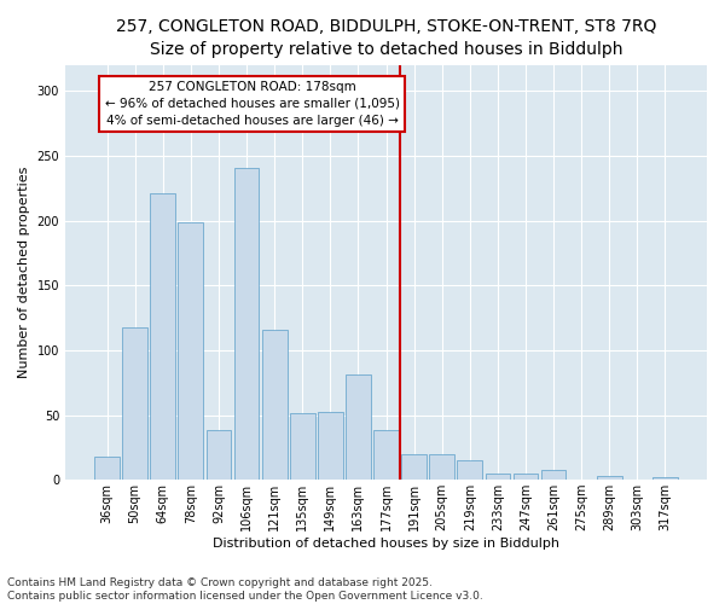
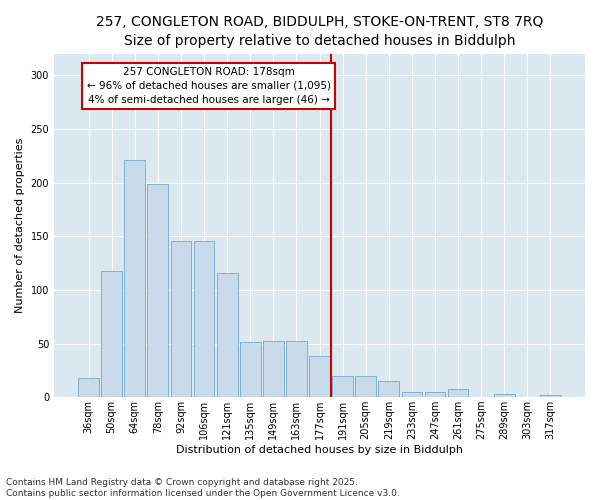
92sqm: 38 -> 146
106sqm: 241 -> 146
163sqm: 81 -> 52
